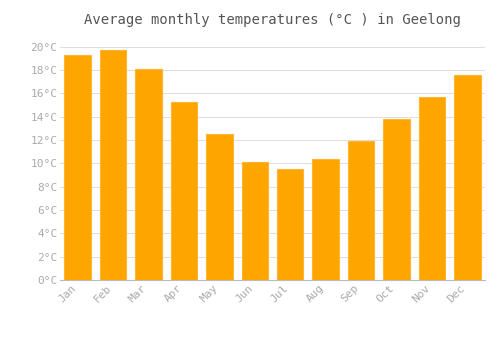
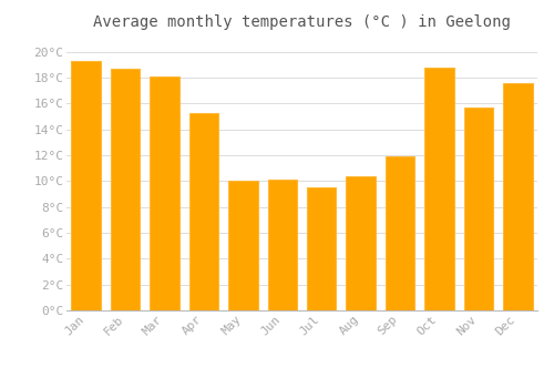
Feb: 19.7°C -> 18.7°C
May: 12.5°C -> 10.0°C
Oct: 13.8°C -> 18.8°C
